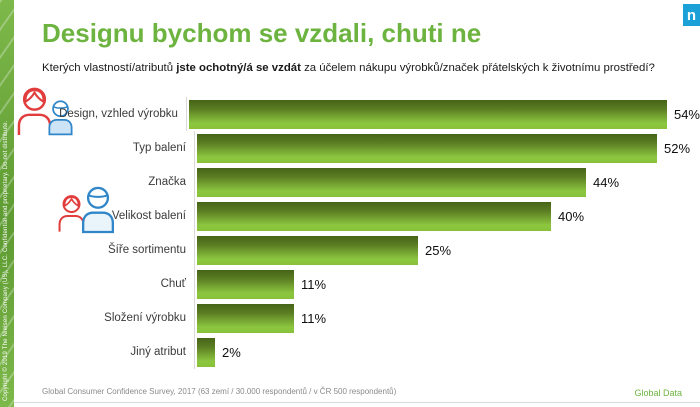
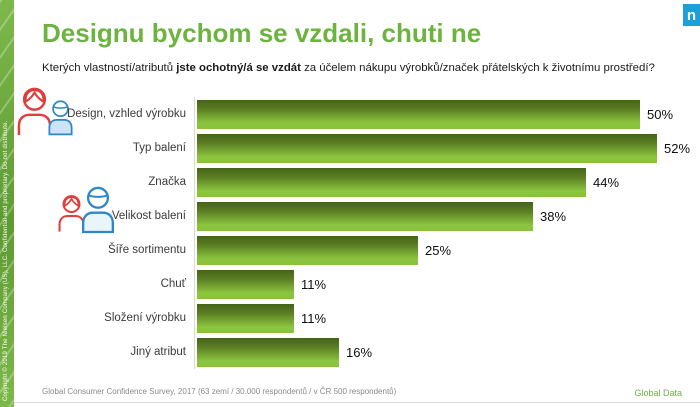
Design, vzhled výrobku: 54% -> 50%
Velikost balení: 40% -> 38%
Jiný atribut: 2% -> 16%
